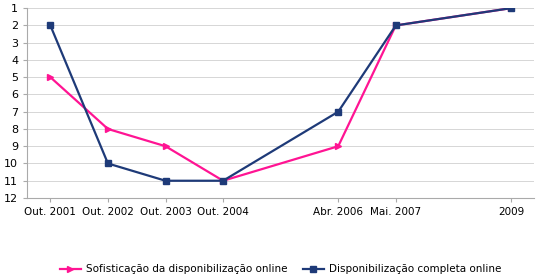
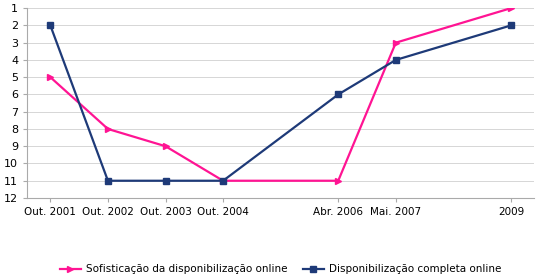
Disponibilização completa online/Out. 2002: 10 -> 11
Sofisticação da disponibilização online/Abr. 2006: 9 -> 11
Disponibilização completa online/Abr. 2006: 7 -> 6
Sofisticação da disponibilização online/Mai. 2007: 2 -> 3
Disponibilização completa online/Mai. 2007: 2 -> 4
Disponibilização completa online/2009: 1 -> 2
